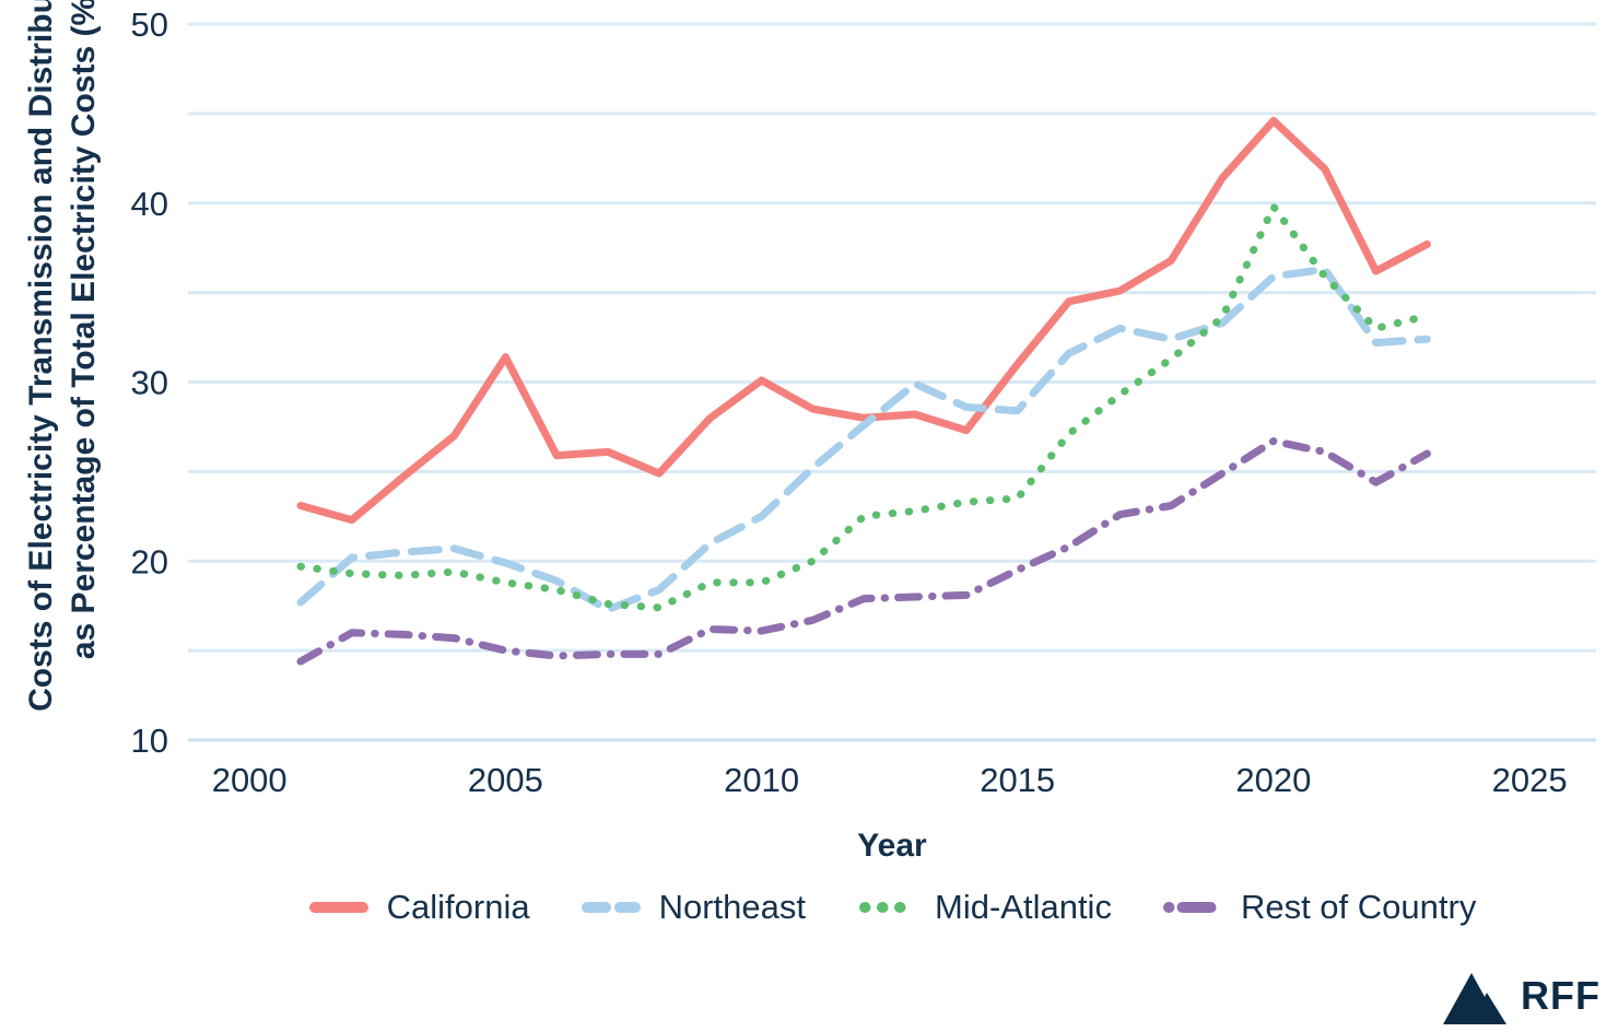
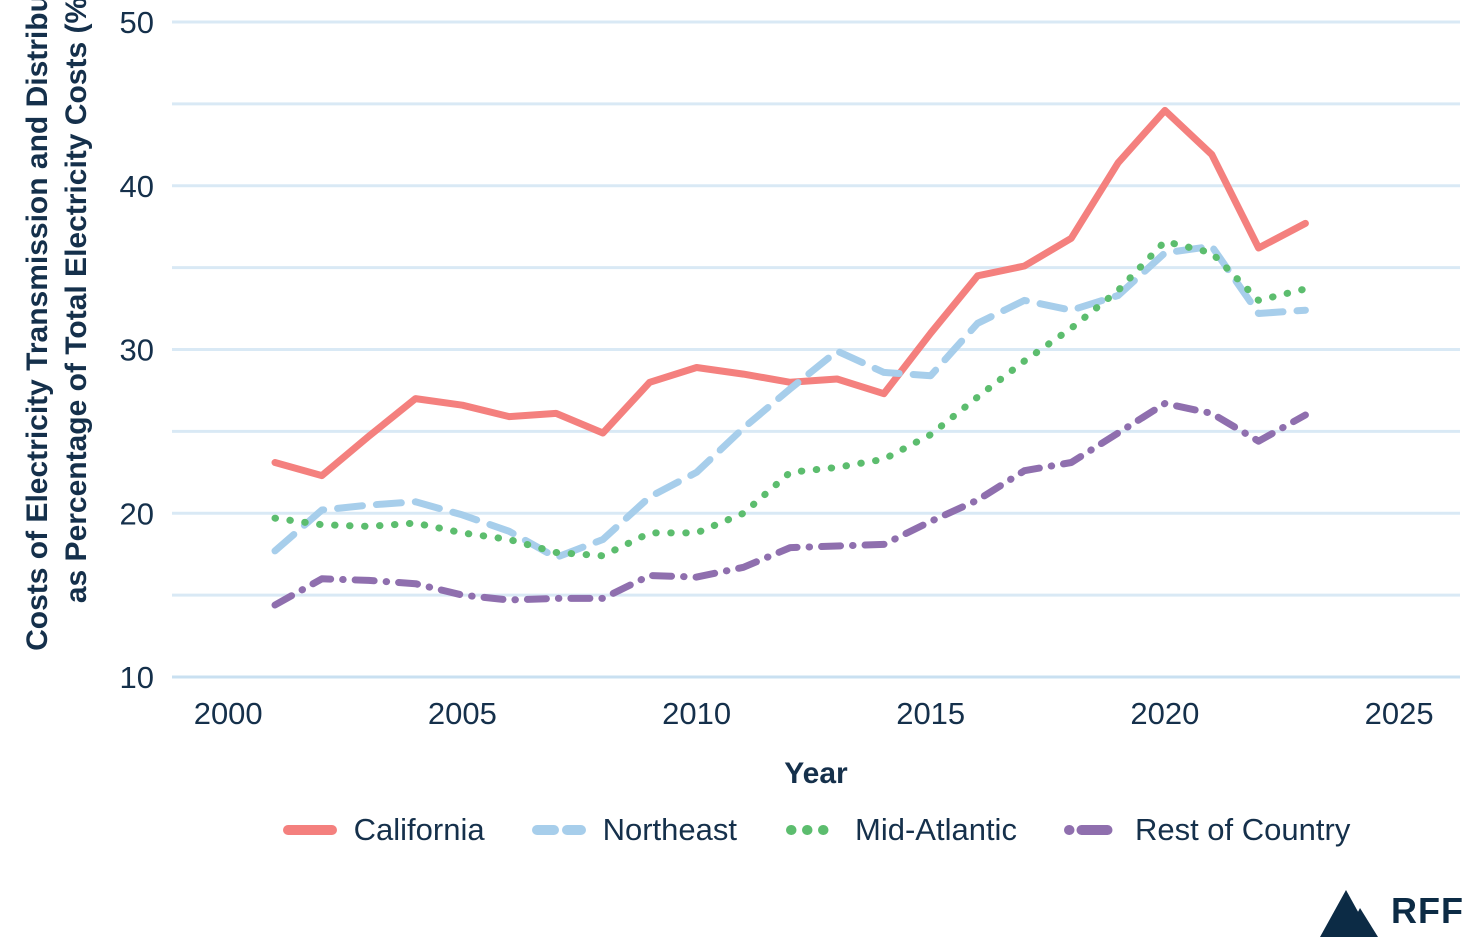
California/2005: 31.4 -> 26.6
California/2010: 30.1 -> 28.9
Mid-Atlantic/2015: 23.5 -> 24.8
Mid-Atlantic/2020: 39.8 -> 36.6
